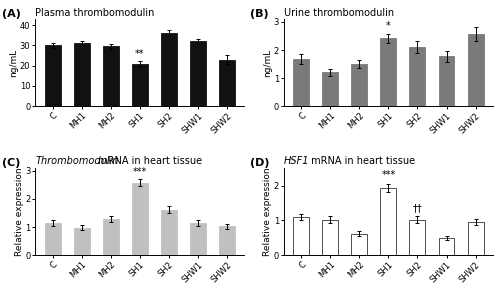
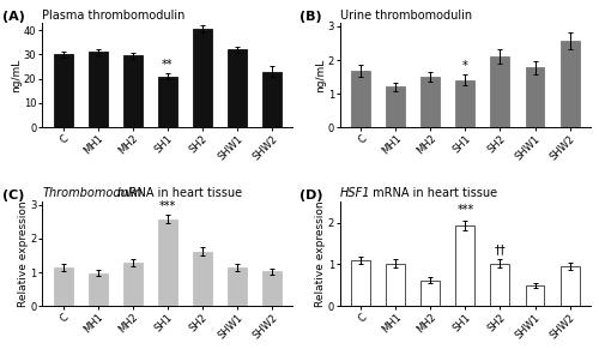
Plasma thrombomodulin/SH2: 36.0 -> 40.5
Urine thrombomodulin/SH1: 2.42 -> 1.40
